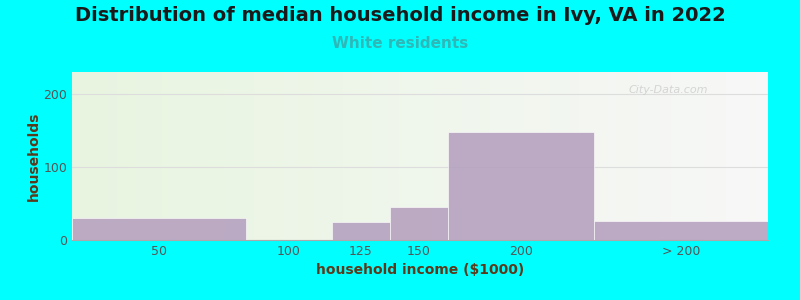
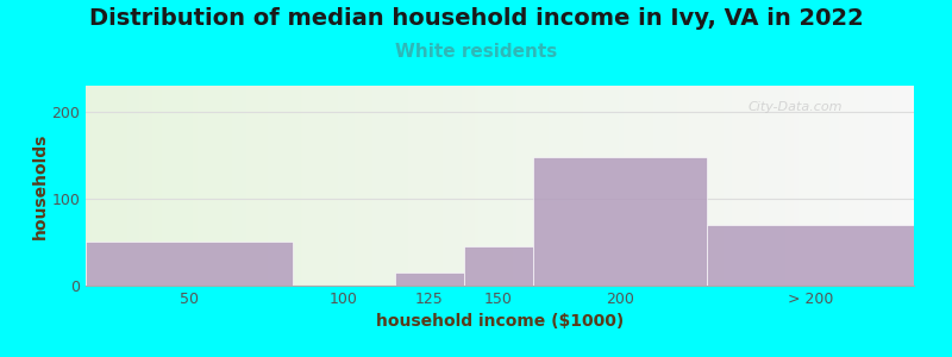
50: 30 -> 50
125: 24 -> 15
> 200: 26 -> 70
